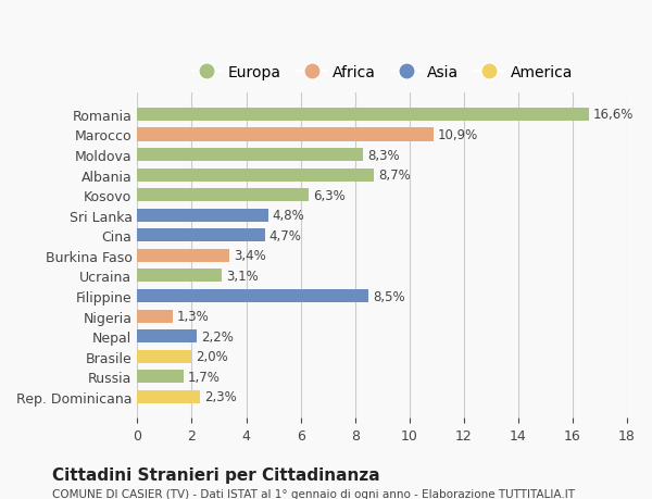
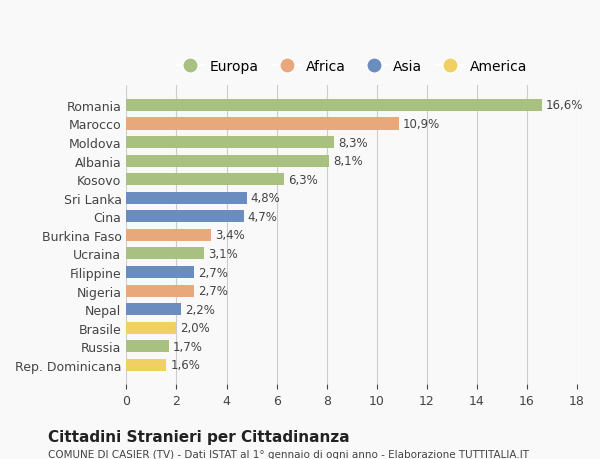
Albania: 8,7% -> 8,1%
Filippine: 8,5% -> 2,7%
Nigeria: 1,3% -> 2,7%
Rep. Dominicana: 2,3% -> 1,6%
